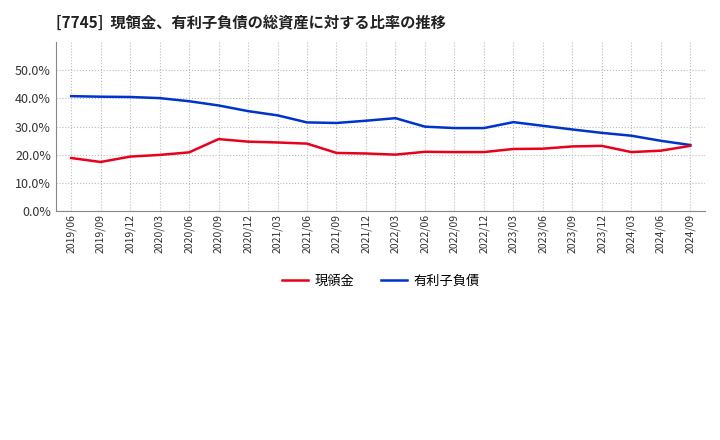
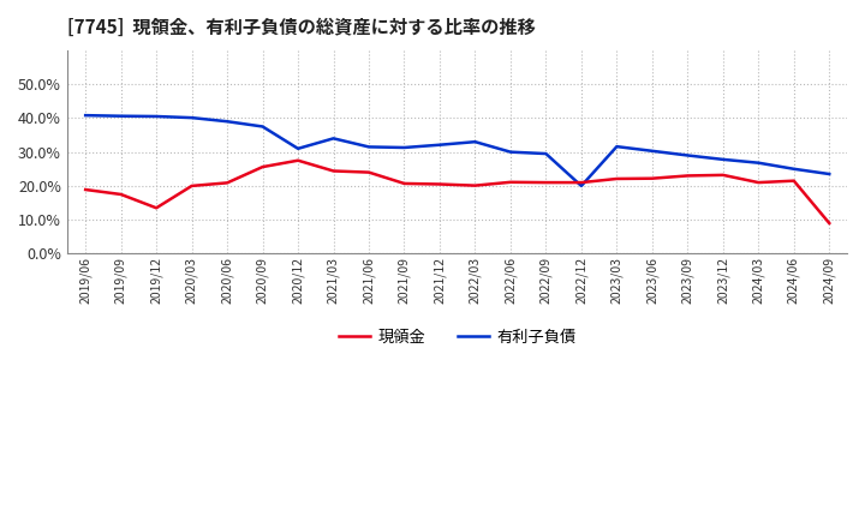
現領金/2019/12: 19.4% -> 13.5%
現領金/2020/12: 24.7% -> 27.5%
有利子負債/2020/12: 35.5% -> 31.0%
有利子負債/2022/12: 29.5% -> 20.0%
現領金/2024/09: 23.2% -> 9.0%
